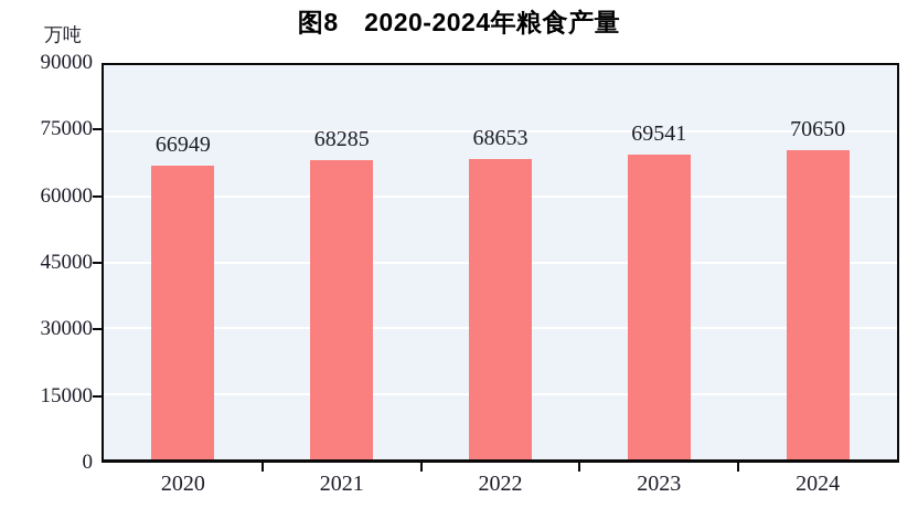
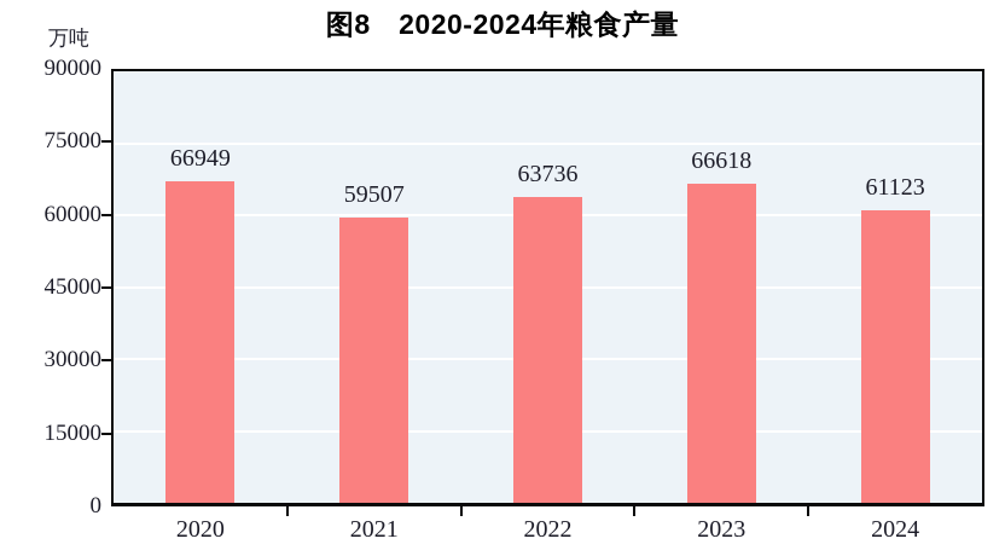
2021: 68285 -> 59507
2022: 68653 -> 63736
2023: 69541 -> 66618
2024: 70650 -> 61123
